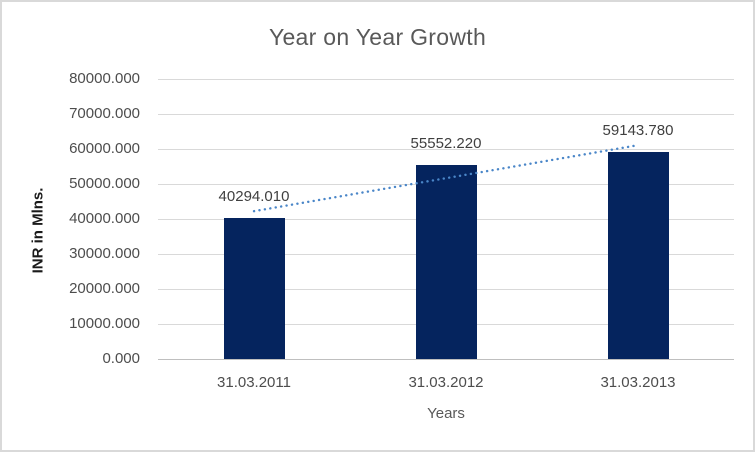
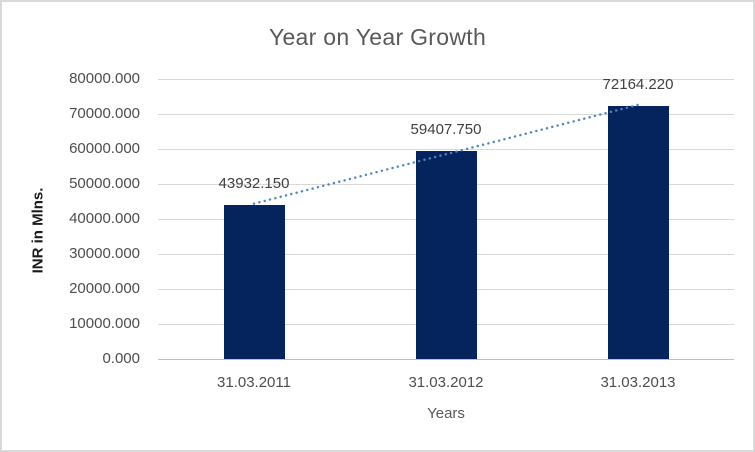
31.03.2011: 40294.010 -> 43932.150
31.03.2012: 55552.220 -> 59407.750
31.03.2013: 59143.780 -> 72164.220
